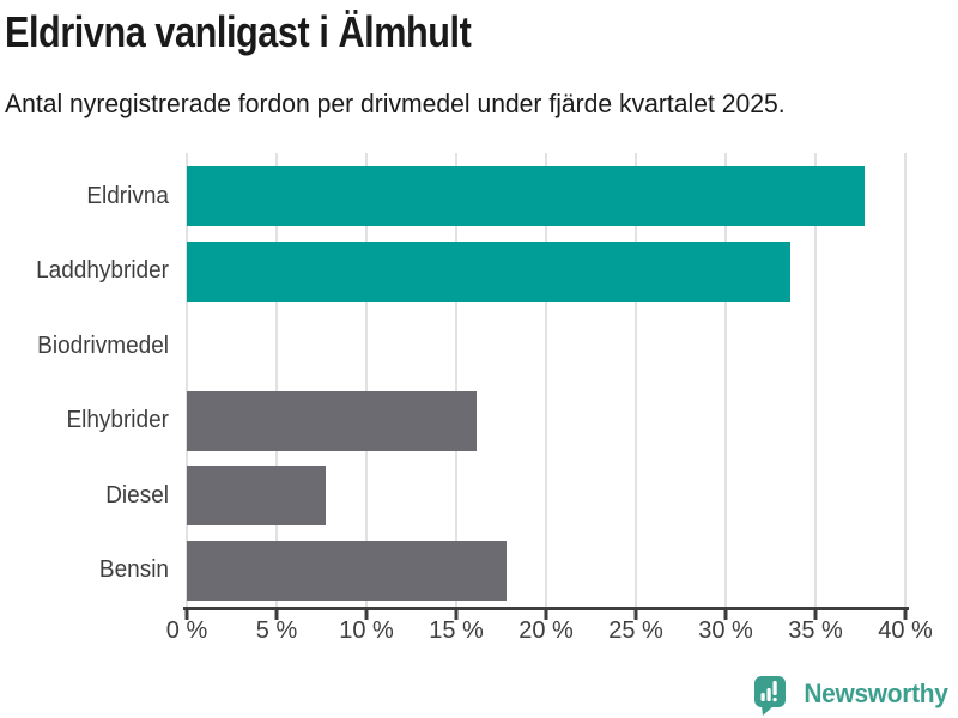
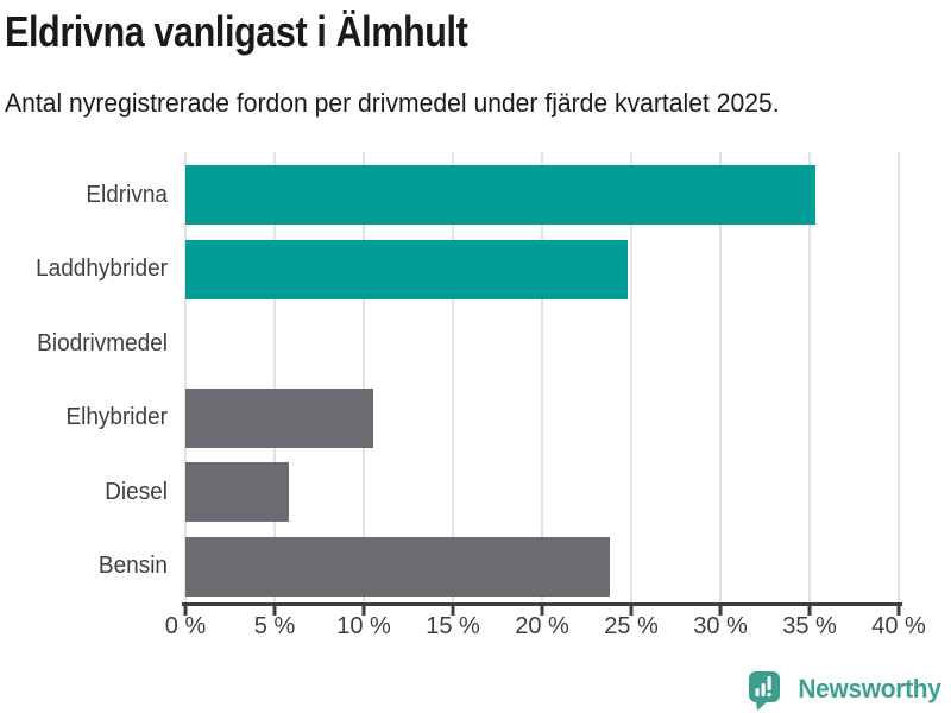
Eldrivna: 37.7% -> 35.3%
Laddhybrider: 33.6% -> 24.8%
Elhybrider: 16.1% -> 10.5%
Diesel: 7.7% -> 5.8%
Bensin: 17.8% -> 23.8%
